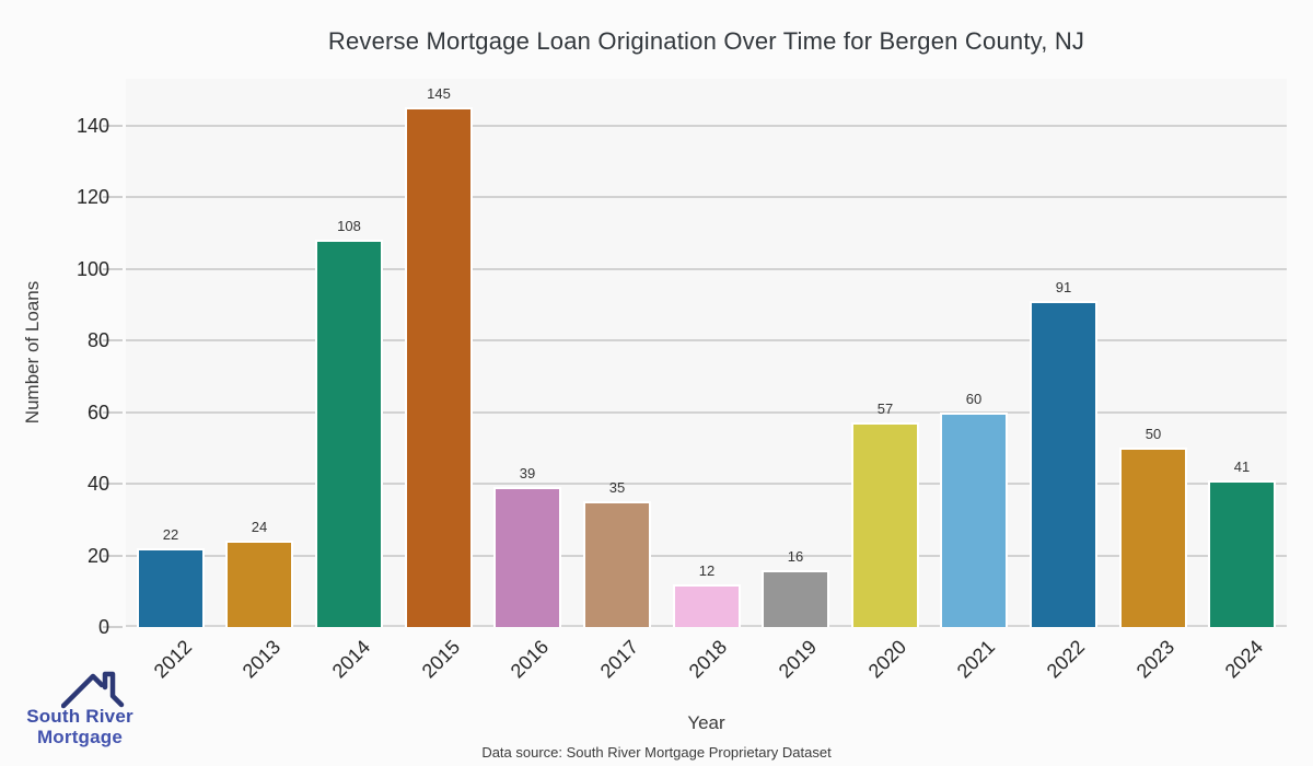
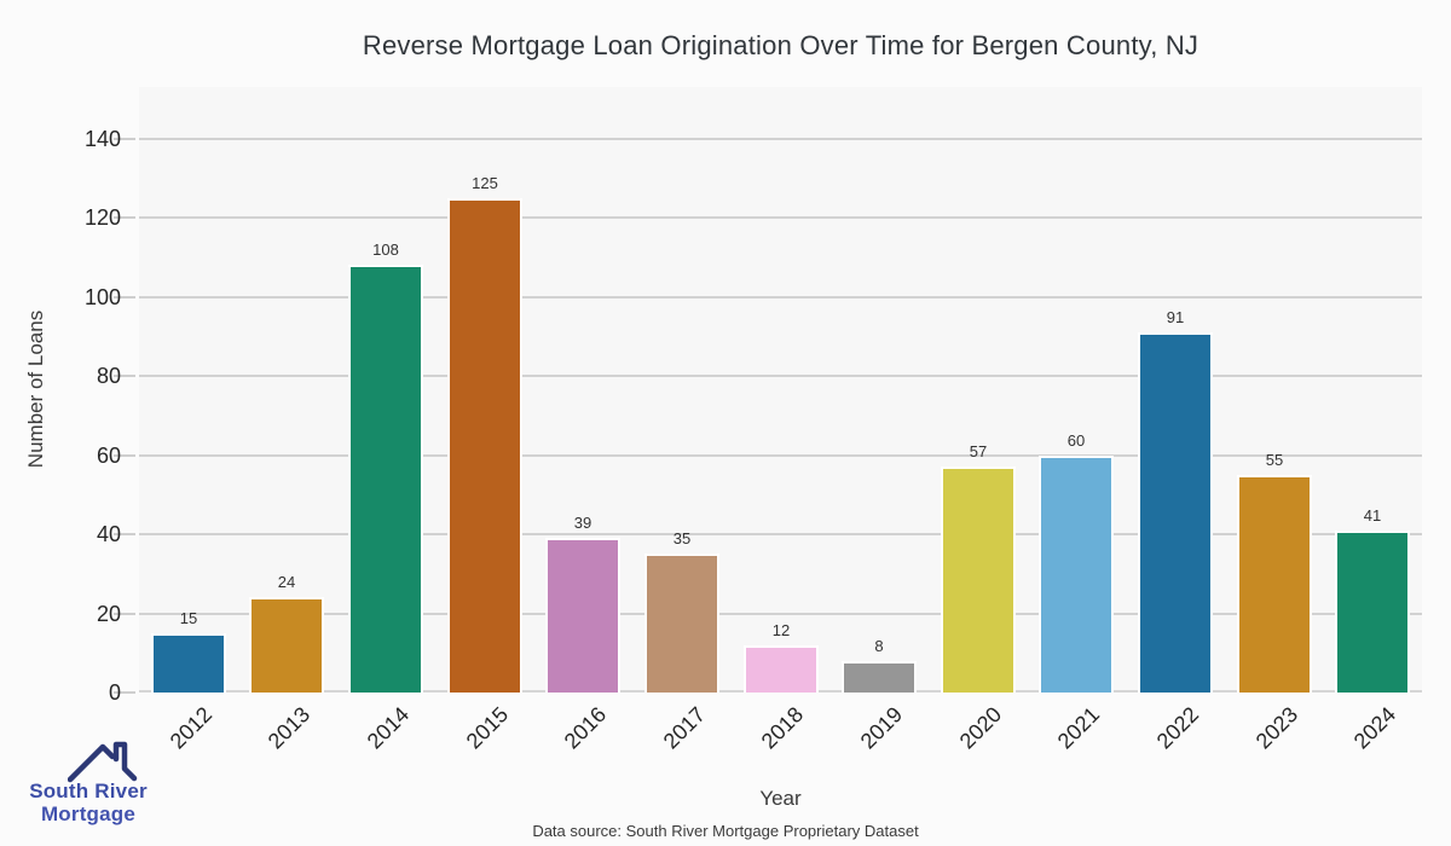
2012: 22 -> 15
2015: 145 -> 125
2019: 16 -> 8
2023: 50 -> 55
